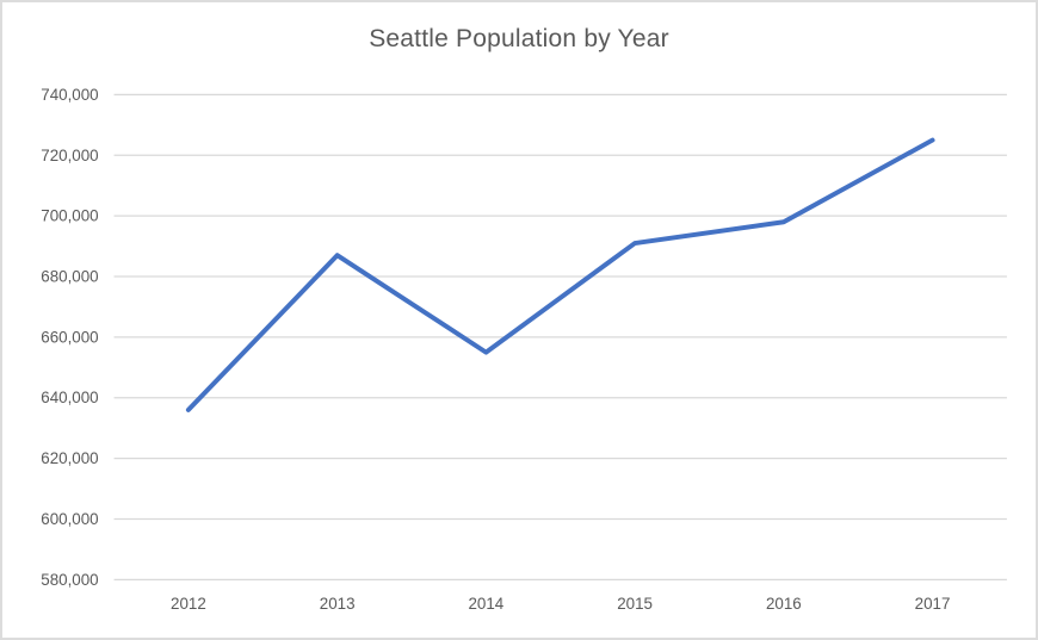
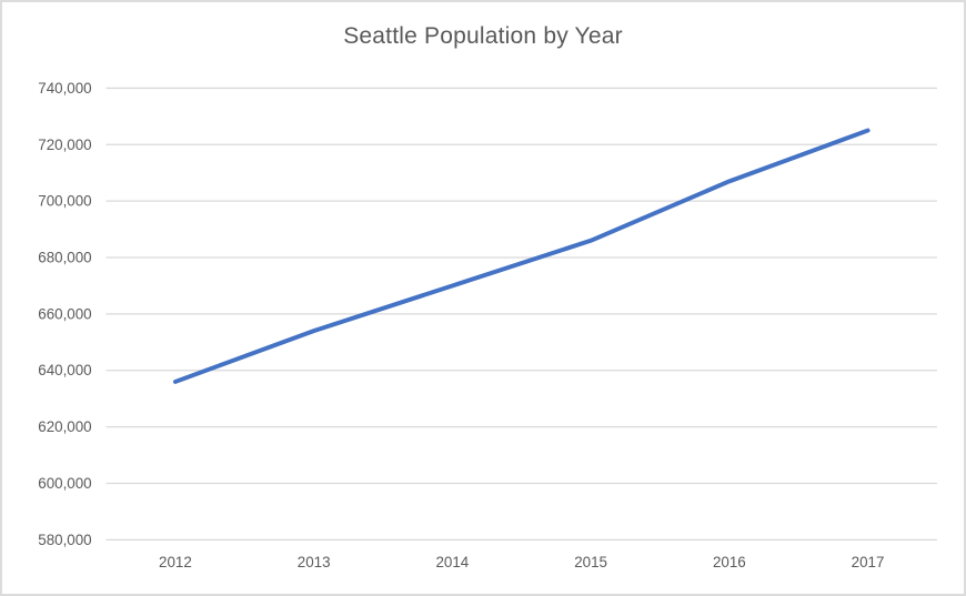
2013: 687000 -> 654000
2014: 655000 -> 670000
2015: 691000 -> 686000
2016: 698000 -> 707000
